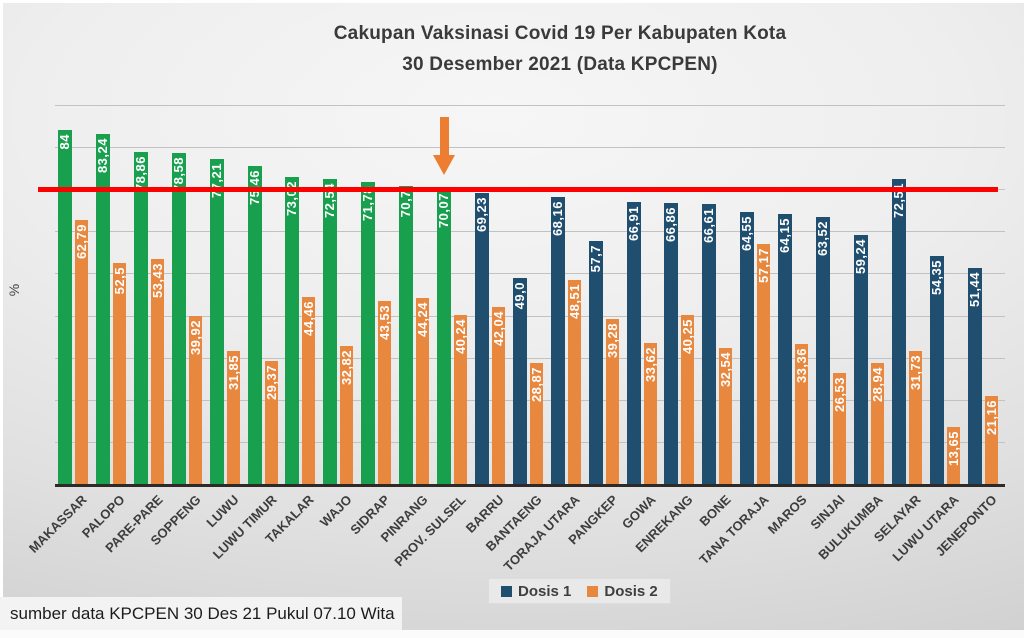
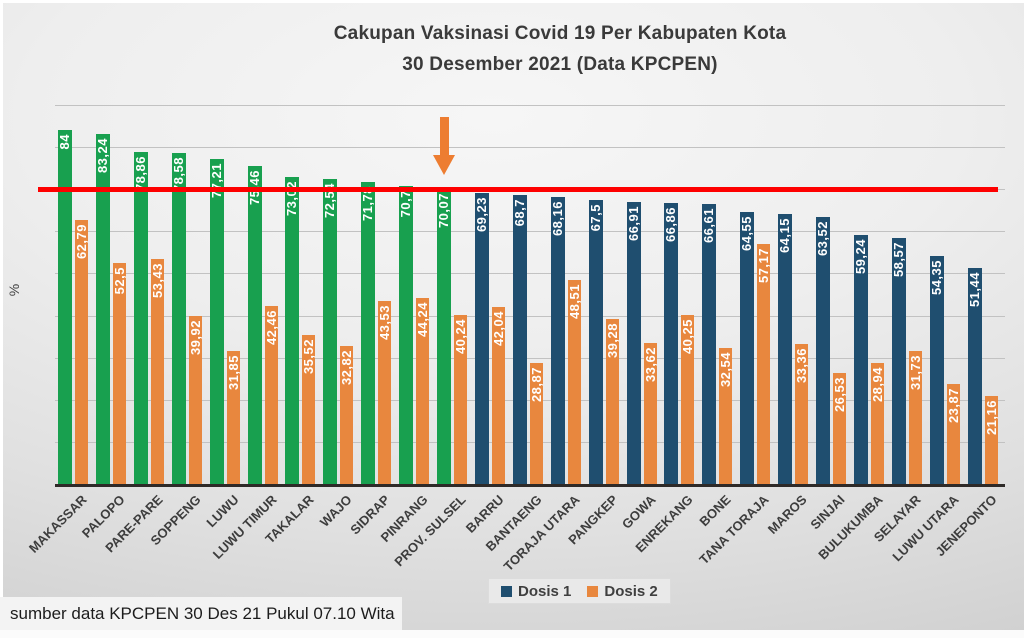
Dosis 2/LUWU TIMUR: 29,37 -> 42,46
Dosis 2/TAKALAR: 44,46 -> 35,52
Dosis 1/BANTAENG: 49,0 -> 68,7
Dosis 1/PANGKEP: 57,7 -> 67,5
Dosis 1/SELAYAR: 72,51 -> 58,57
Dosis 2/LUWU UTARA: 13,65 -> 23,87
